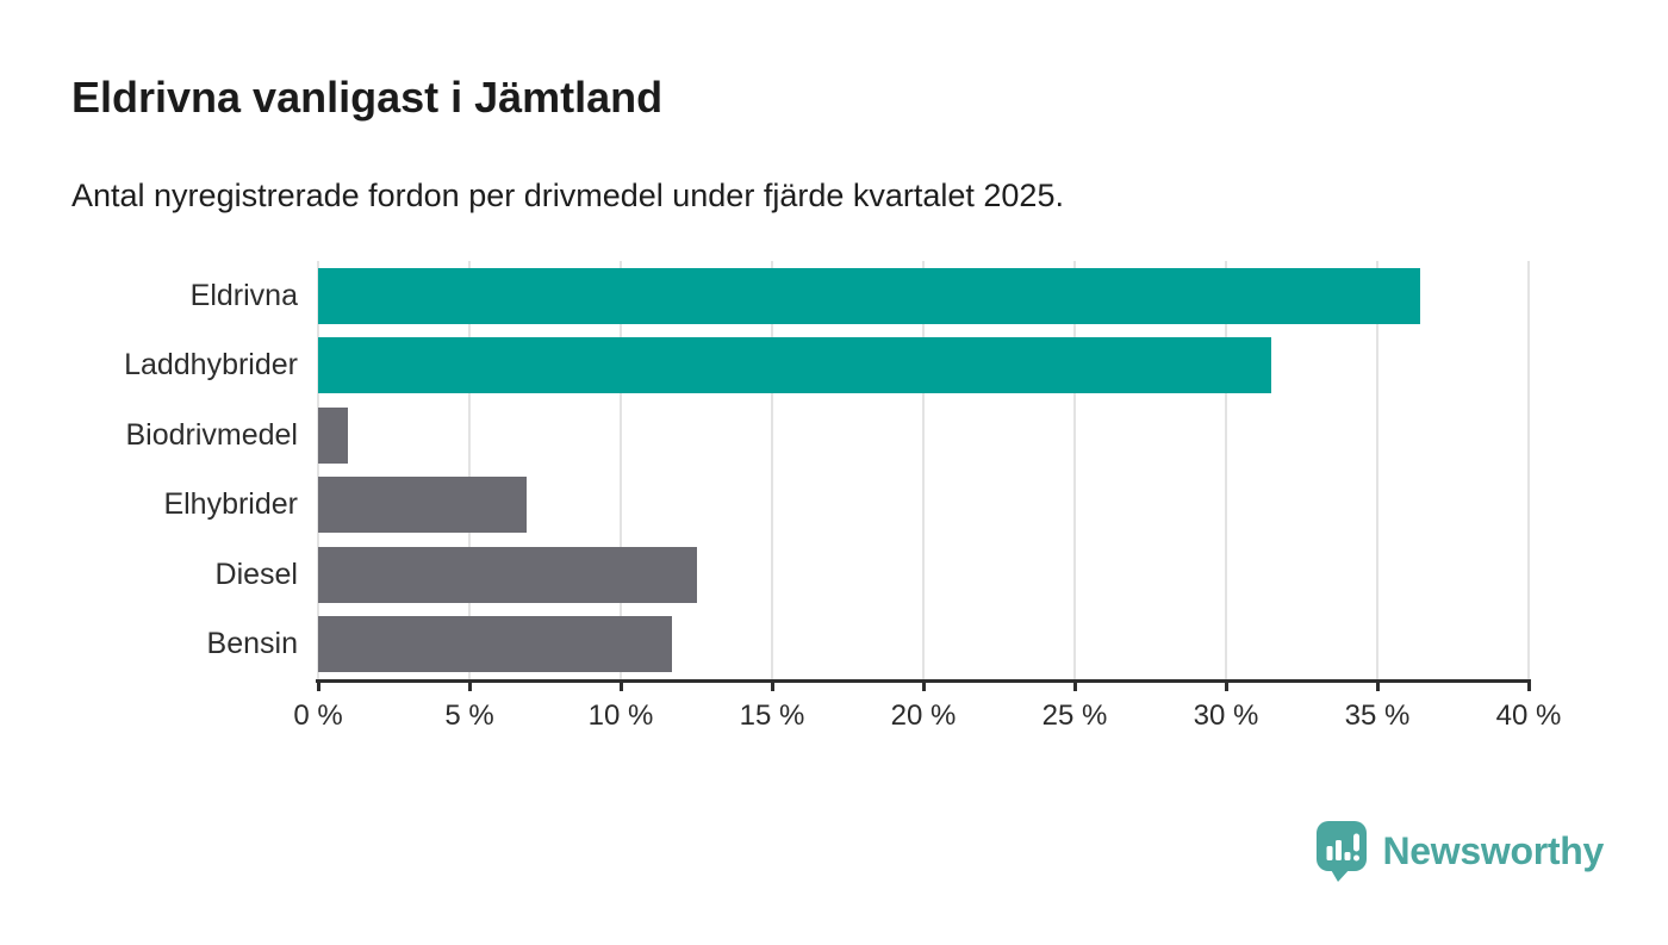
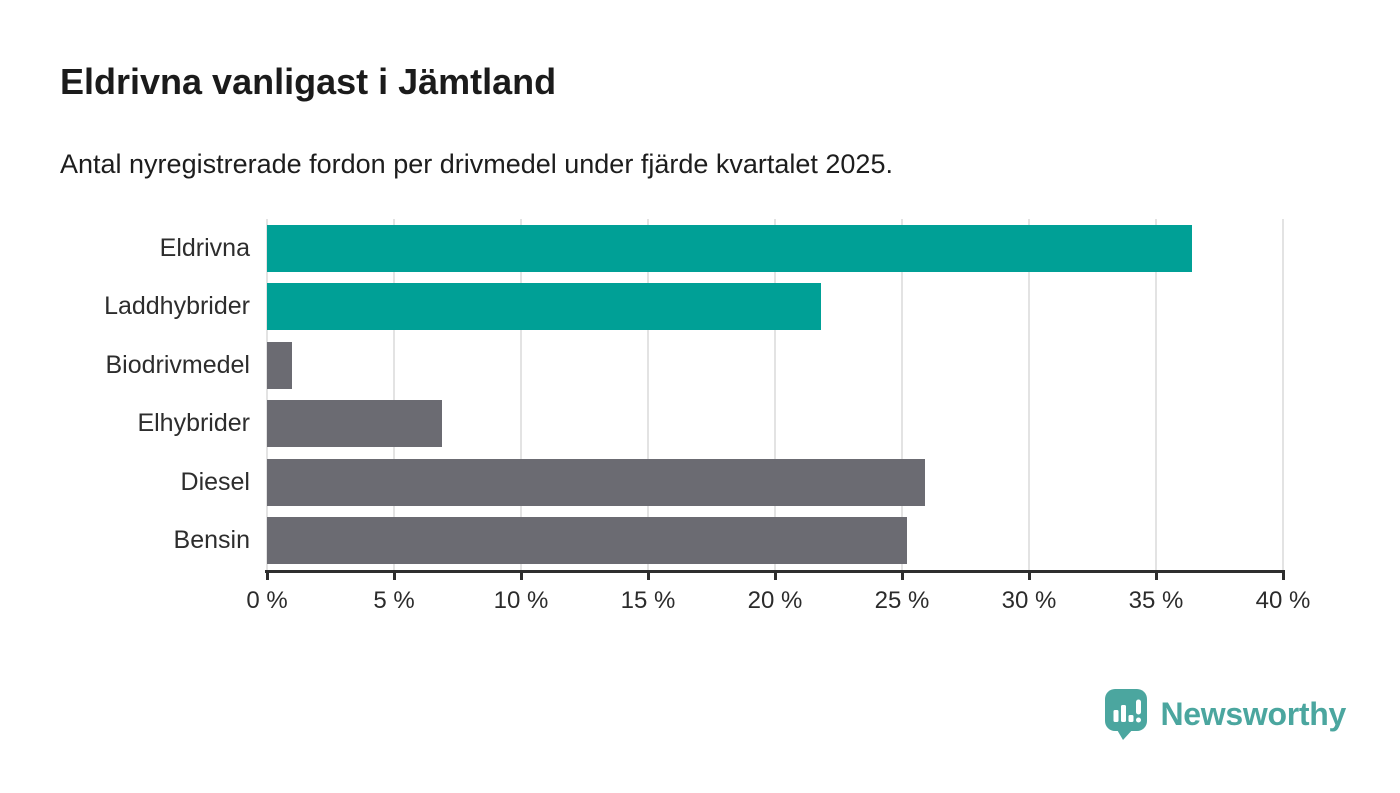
Laddhybrider: 31.5% -> 21.8%
Diesel: 12.5% -> 25.9%
Bensin: 11.7% -> 25.2%
